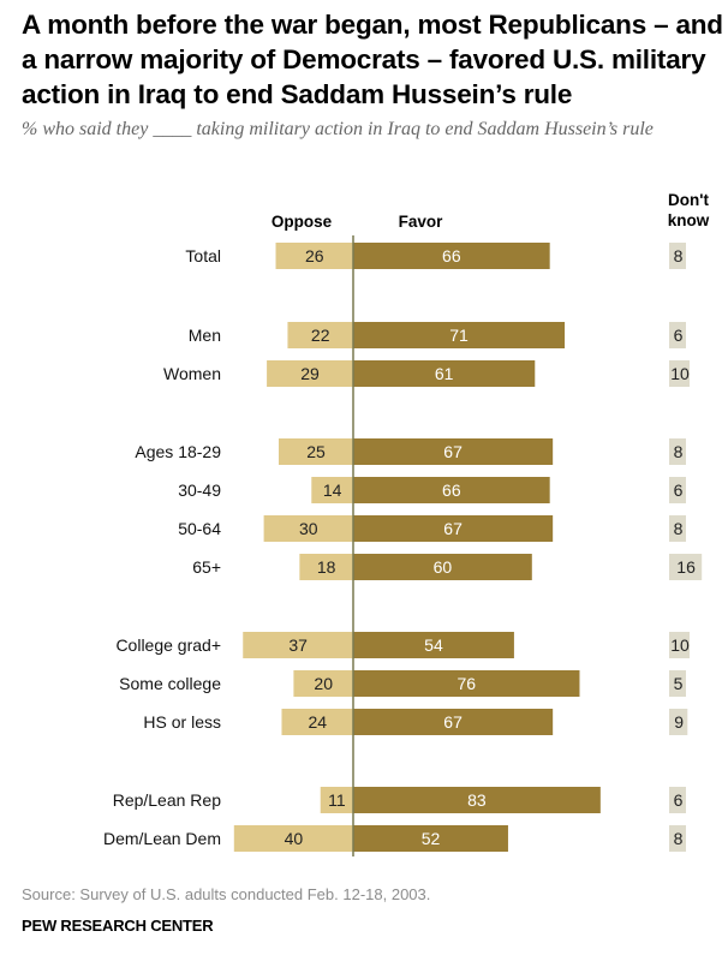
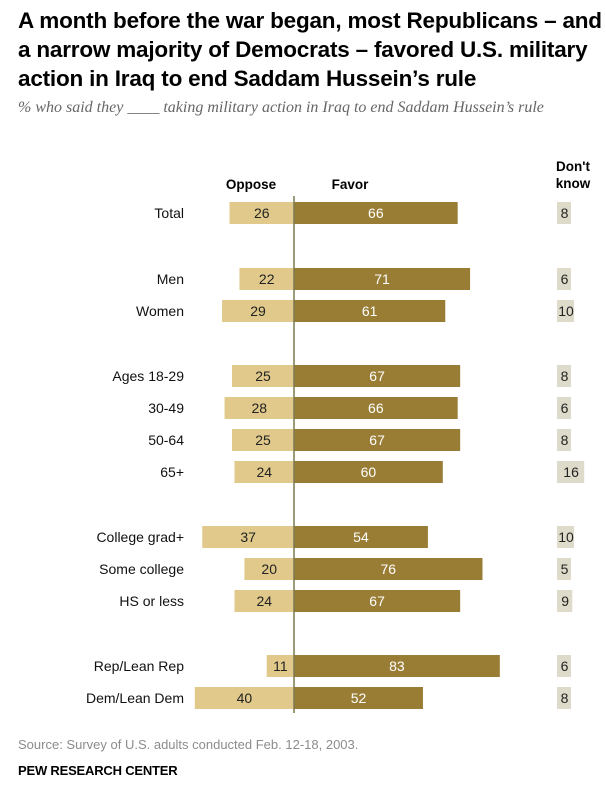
Oppose/30-49: 14 -> 28
Oppose/50-64: 30 -> 25
Oppose/65+: 18 -> 24
